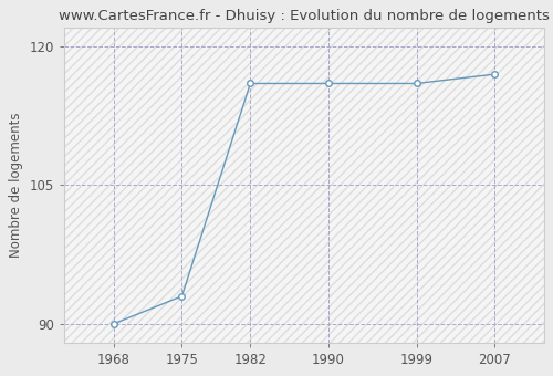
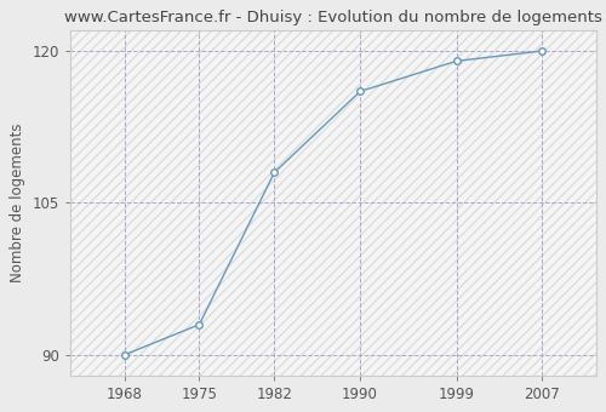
1982: 116 -> 108
1999: 116 -> 119
2007: 117 -> 120
